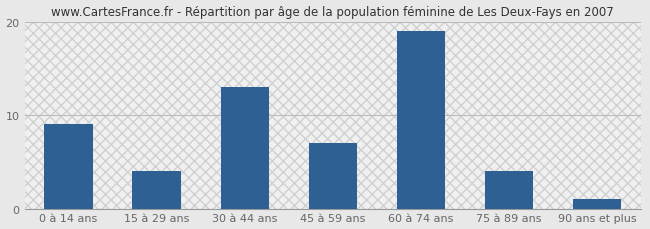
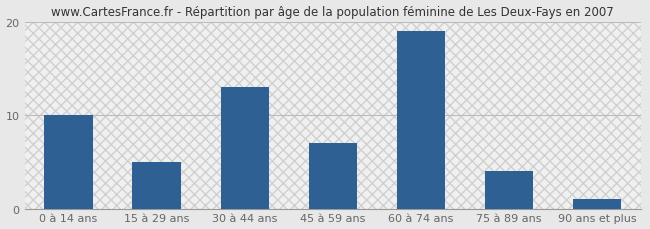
0 à 14 ans: 9 -> 10
15 à 29 ans: 4 -> 5
